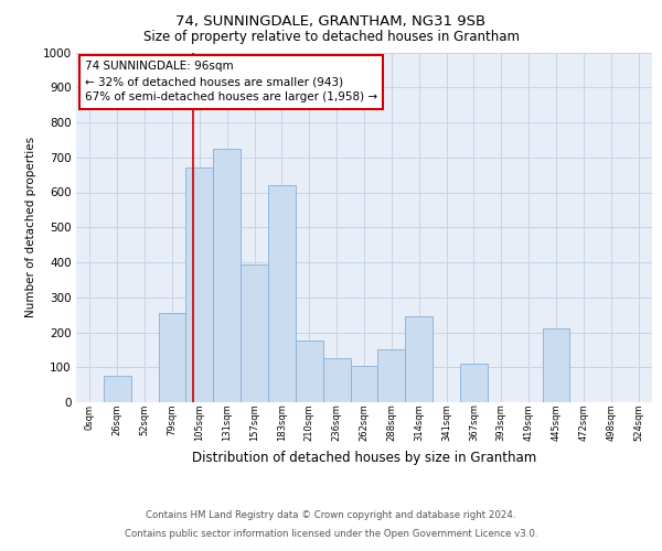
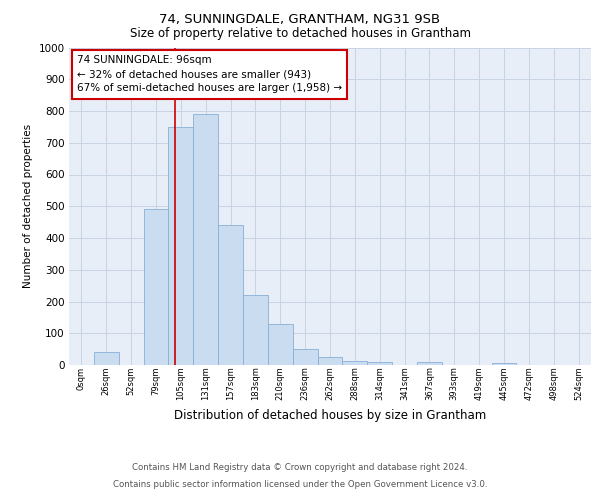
26sqm: 75 -> 40
79sqm: 255 -> 490
105sqm: 670 -> 750
131sqm: 725 -> 790
157sqm: 395 -> 440
183sqm: 620 -> 220
210sqm: 175 -> 130
236sqm: 125 -> 50
262sqm: 105 -> 25
288sqm: 150 -> 12
314sqm: 245 -> 10
367sqm: 110 -> 8
445sqm: 210 -> 7
